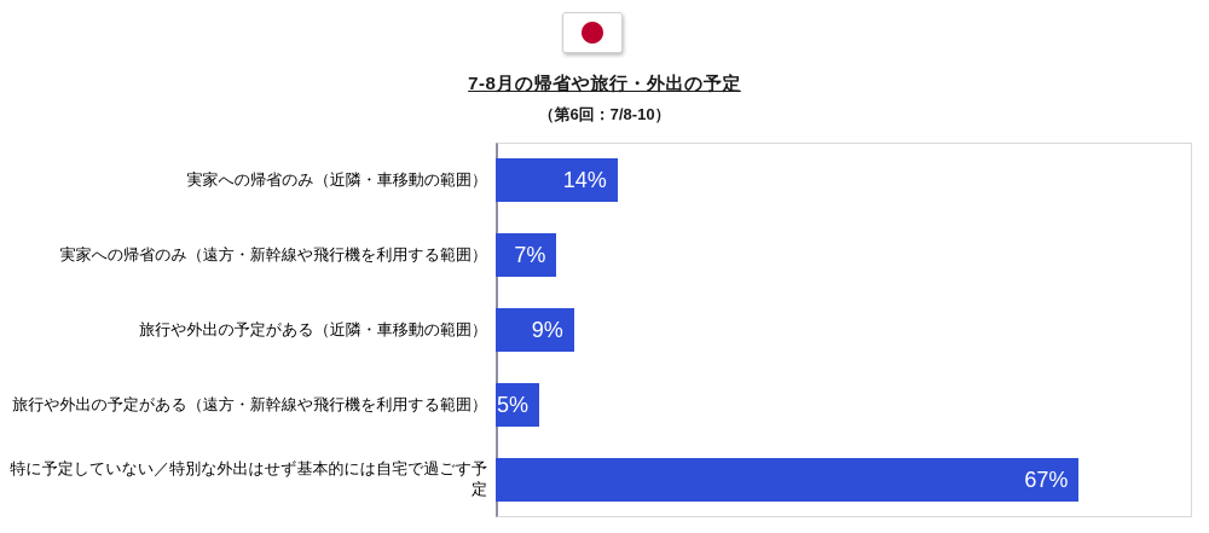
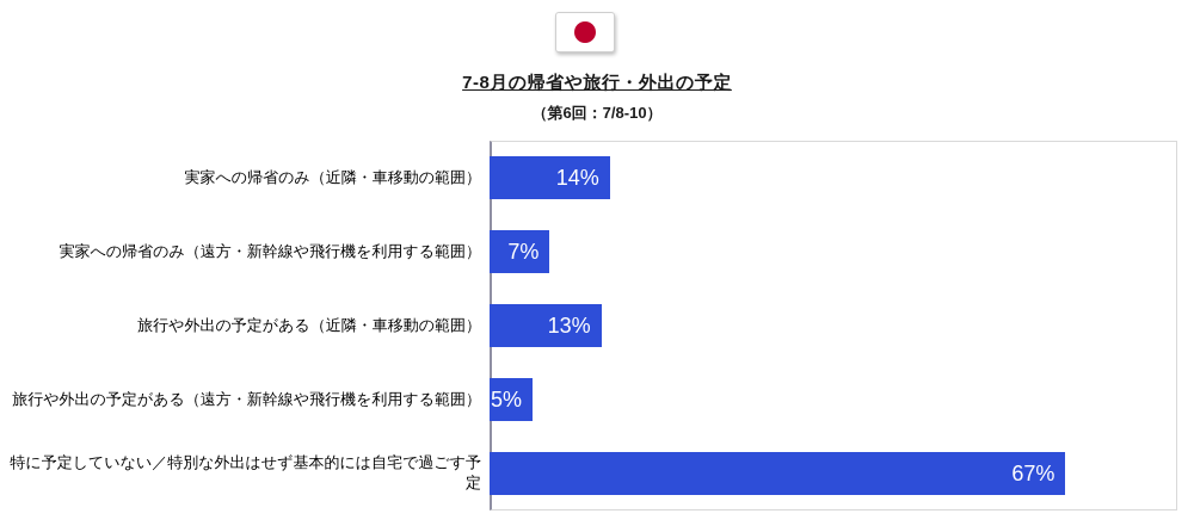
旅行や外出の予定がある（近隣・車移動の範囲）: 9% -> 13%
